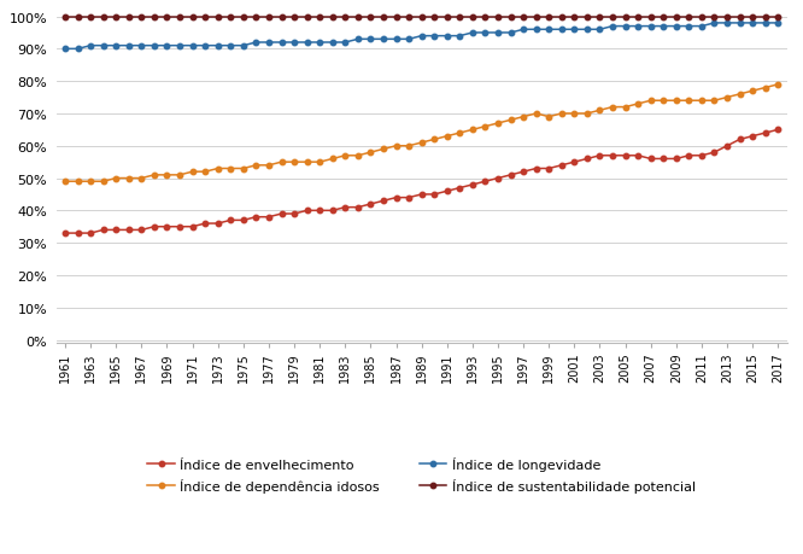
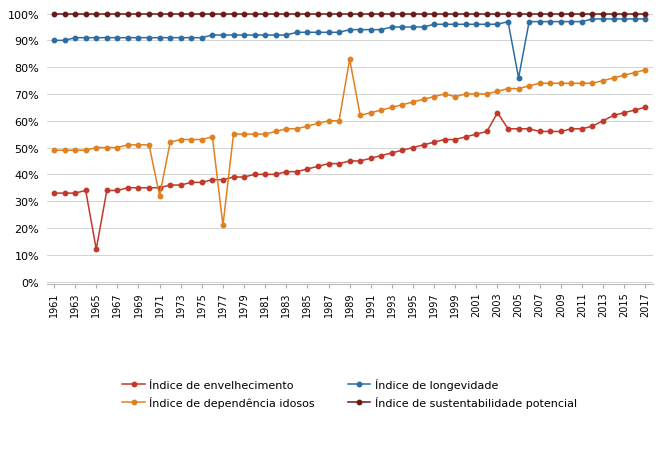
Índice de envelhecimento/1965: 34% -> 12%
Índice de dependência idosos/1971: 52% -> 32%
Índice de dependência idosos/1977: 54% -> 21%
Índice de dependência idosos/1989: 61% -> 83%
Índice de envelhecimento/2003: 57% -> 63%
Índice de longevidade/2005: 97% -> 76%
